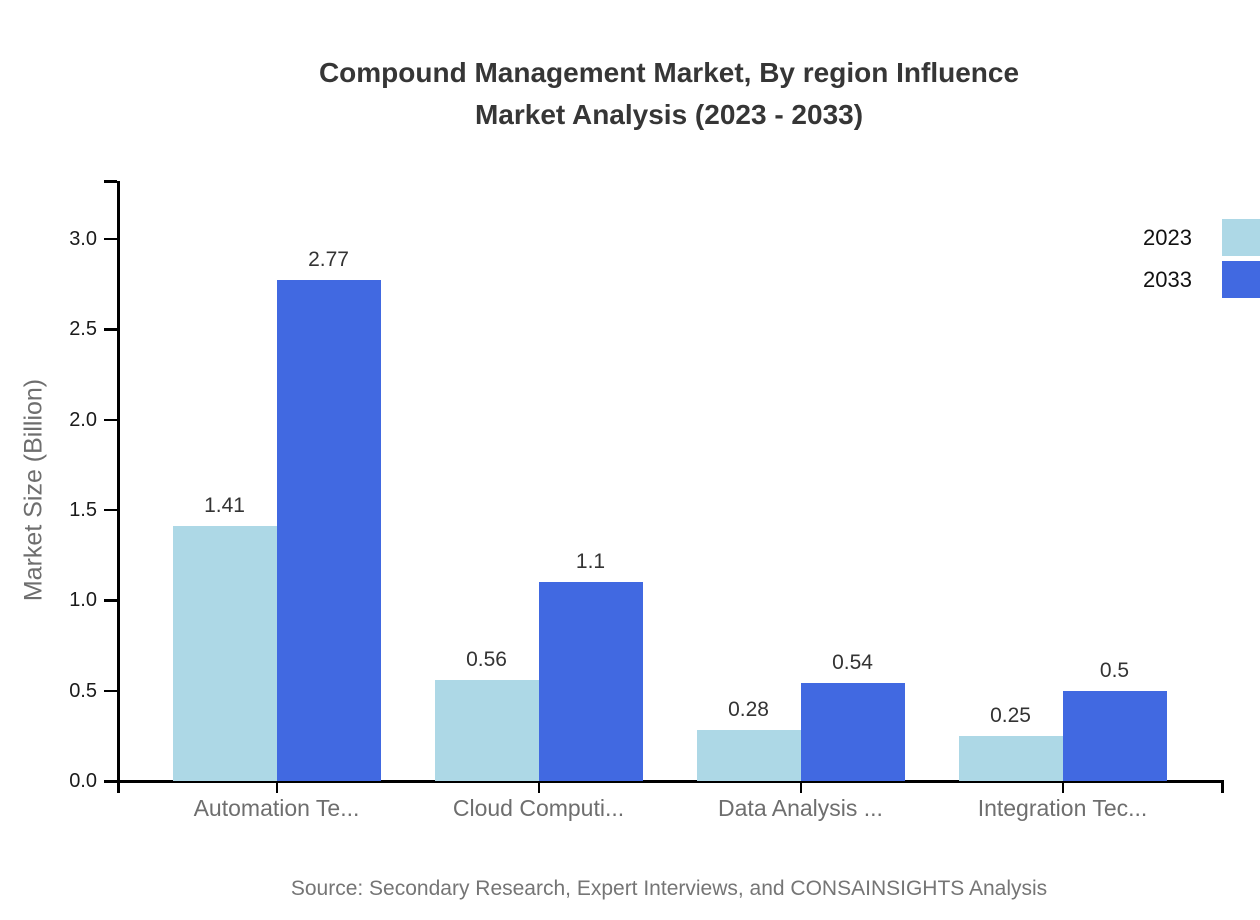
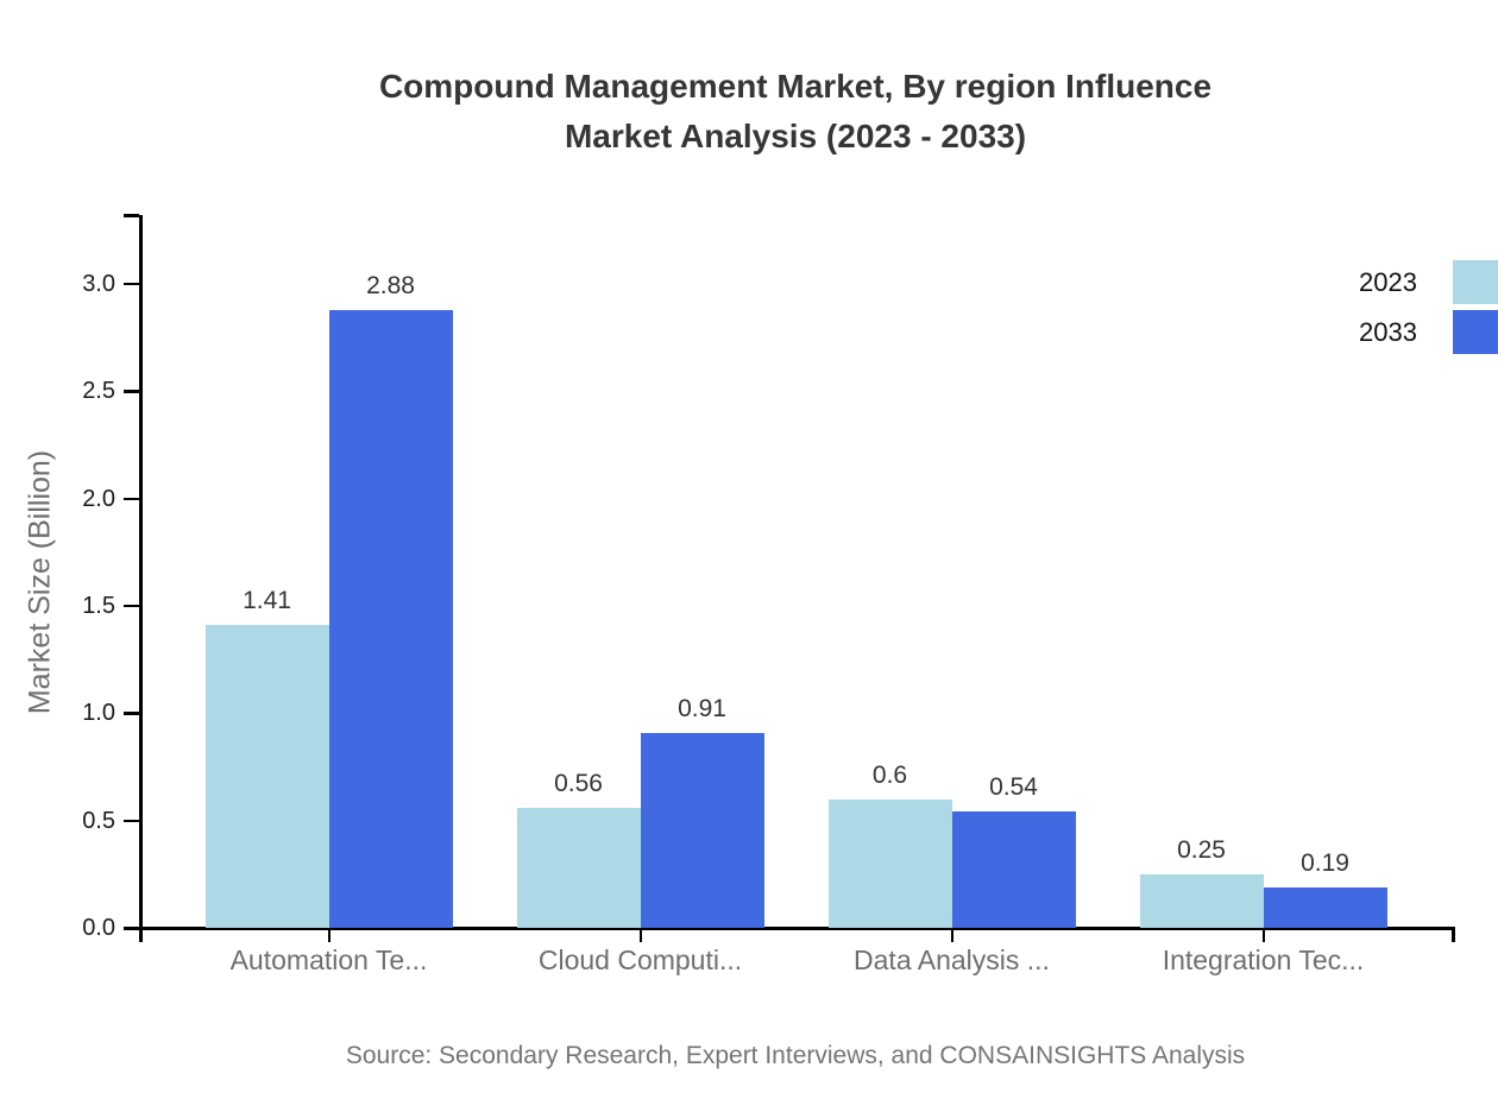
2033/Automation Te...: 2.77 -> 2.88
2033/Cloud Computi...: 1.1 -> 0.91
2023/Data Analysis ...: 0.28 -> 0.6
2033/Integration Tec...: 0.5 -> 0.19
